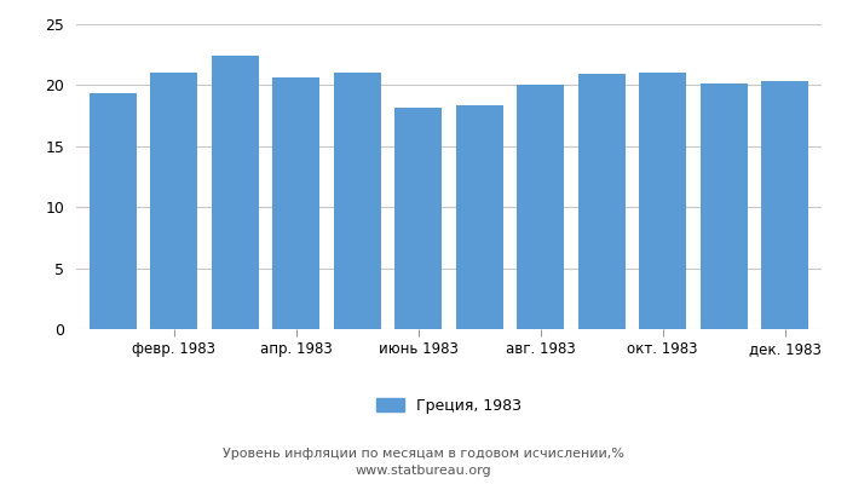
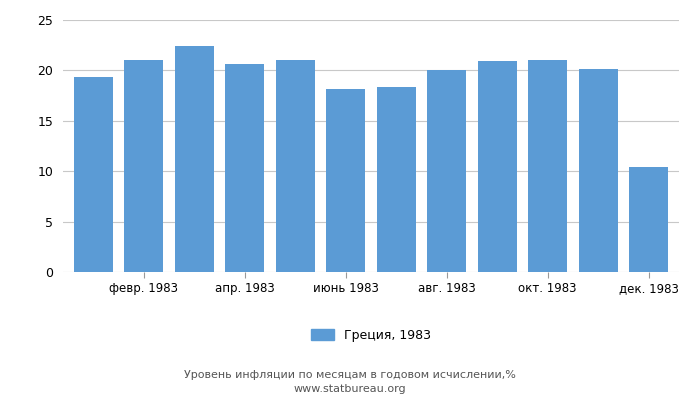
дек. 1983: 20.3 -> 10.4
